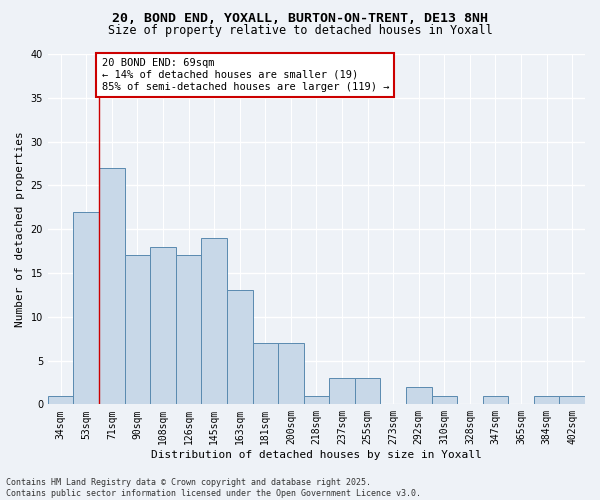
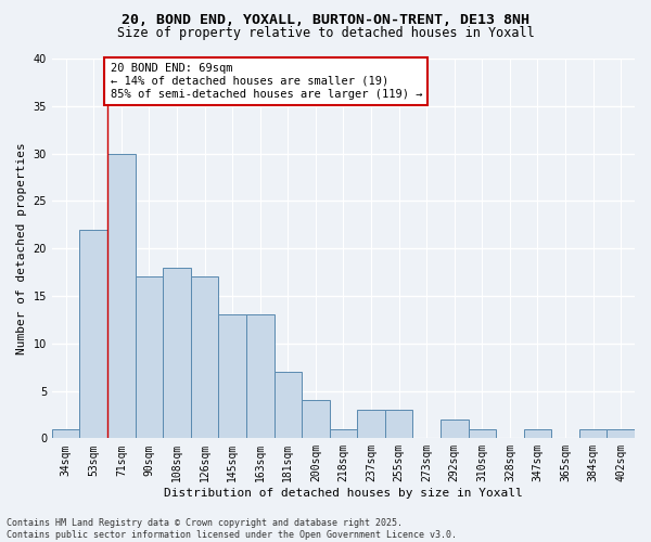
71sqm: 27 -> 30
145sqm: 19 -> 13
200sqm: 7 -> 4
